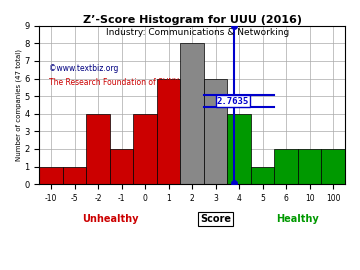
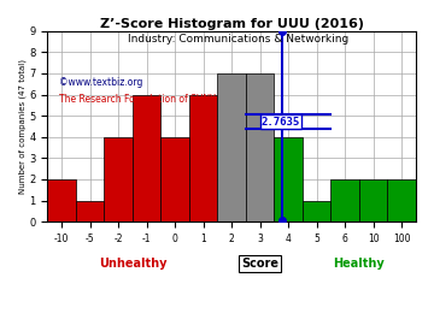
-10: 1 -> 2
-1: 2 -> 6
2: 8 -> 7
3: 6 -> 7
